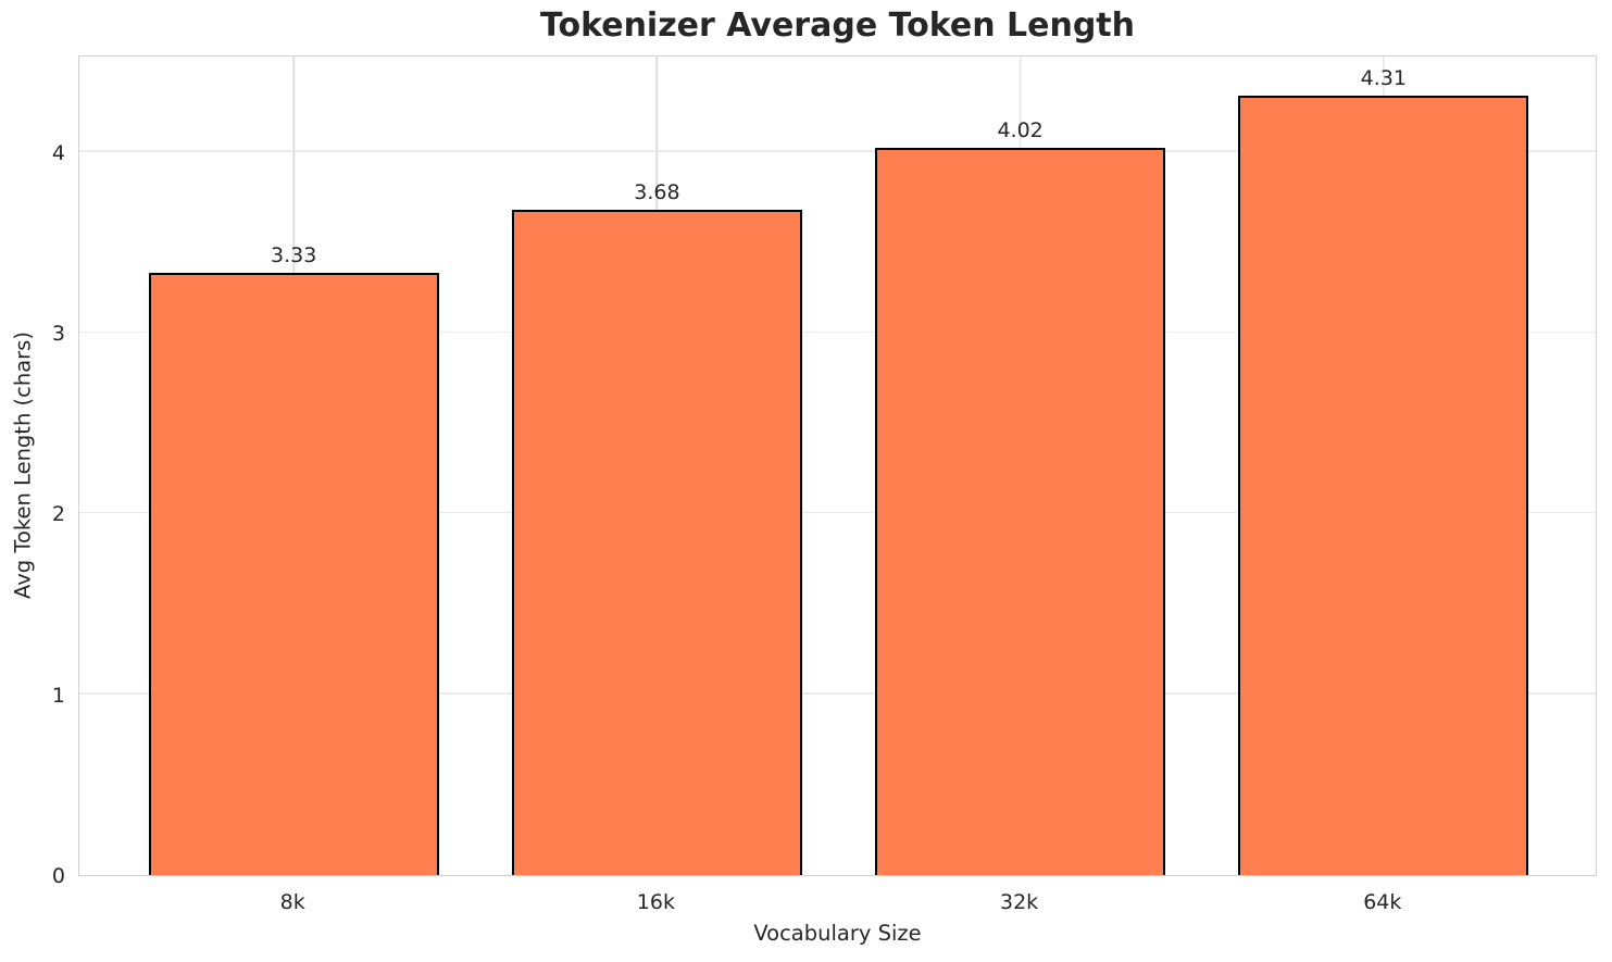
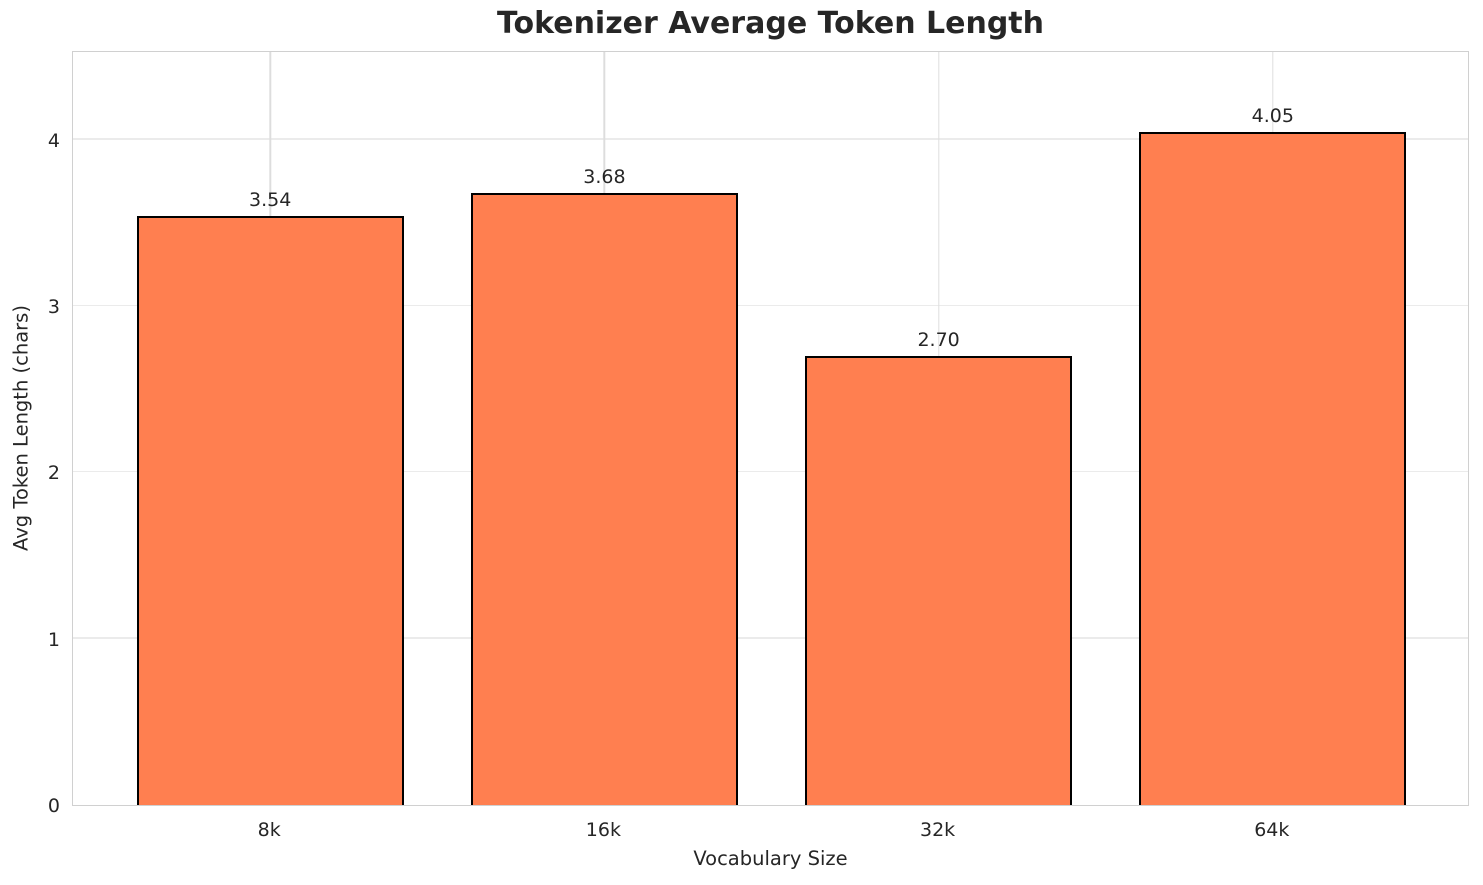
8k: 3.33 -> 3.54
32k: 4.02 -> 2.70
64k: 4.31 -> 4.05
